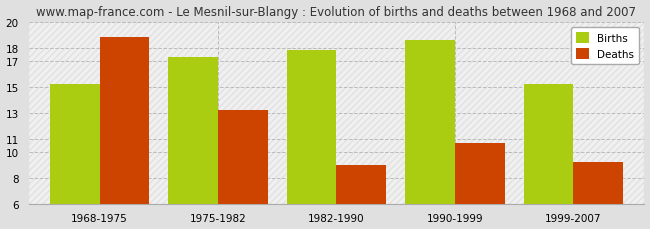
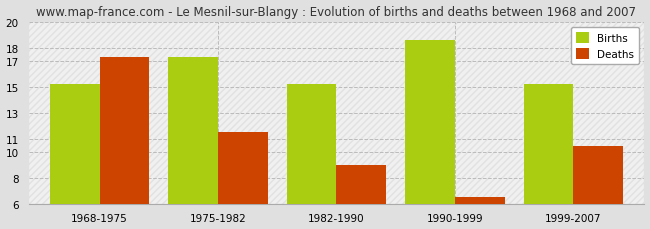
Deaths/1968-1975: 18.8 -> 17.3
Deaths/1975-1982: 13.2 -> 11.5
Births/1982-1990: 17.8 -> 15.2
Deaths/1990-1999: 10.7 -> 6.5
Deaths/1999-2007: 9.2 -> 10.4
